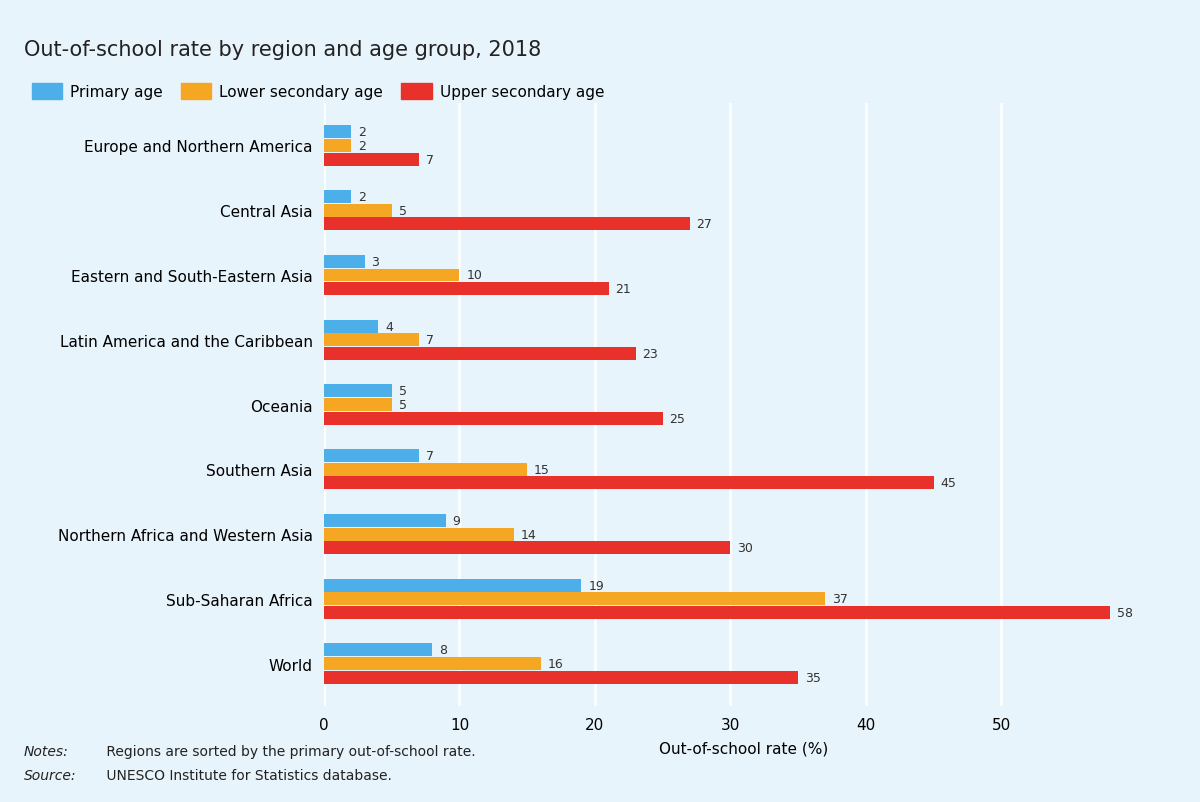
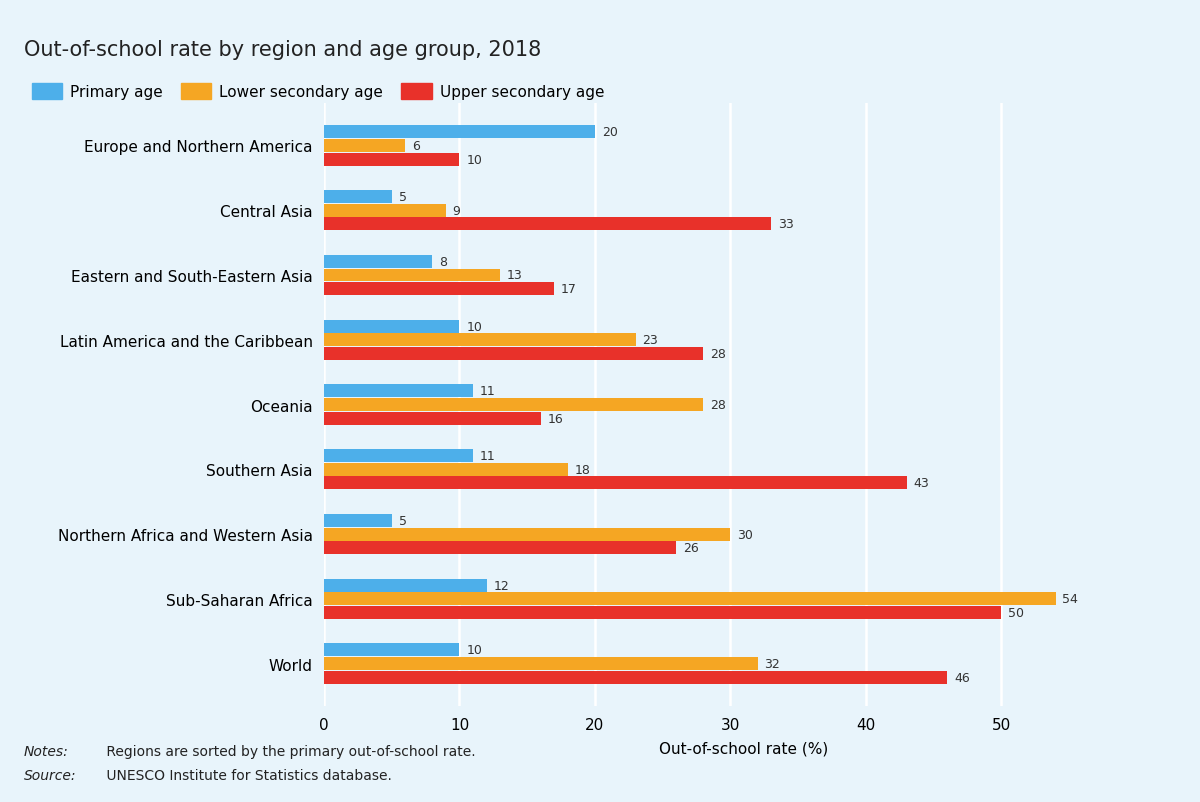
Primary age/Europe and Northern America: 2 -> 20
Lower secondary age/Europe and Northern America: 2 -> 6
Upper secondary age/Europe and Northern America: 7 -> 10
Primary age/Central Asia: 2 -> 5
Lower secondary age/Central Asia: 5 -> 9
Upper secondary age/Central Asia: 27 -> 33
Primary age/Eastern and South-Eastern Asia: 3 -> 8
Lower secondary age/Eastern and South-Eastern Asia: 10 -> 13
Upper secondary age/Eastern and South-Eastern Asia: 21 -> 17
Primary age/Latin America and the Caribbean: 4 -> 10
Lower secondary age/Latin America and the Caribbean: 7 -> 23
Upper secondary age/Latin America and the Caribbean: 23 -> 28
Primary age/Oceania: 5 -> 11
Lower secondary age/Oceania: 5 -> 28
Upper secondary age/Oceania: 25 -> 16
Primary age/Southern Asia: 7 -> 11
Lower secondary age/Southern Asia: 15 -> 18
Upper secondary age/Southern Asia: 45 -> 43
Primary age/Northern Africa and Western Asia: 9 -> 5
Lower secondary age/Northern Africa and Western Asia: 14 -> 30
Upper secondary age/Northern Africa and Western Asia: 30 -> 26
Primary age/Sub-Saharan Africa: 19 -> 12
Lower secondary age/Sub-Saharan Africa: 37 -> 54
Upper secondary age/Sub-Saharan Africa: 58 -> 50
Primary age/World: 8 -> 10
Lower secondary age/World: 16 -> 32
Upper secondary age/World: 35 -> 46
